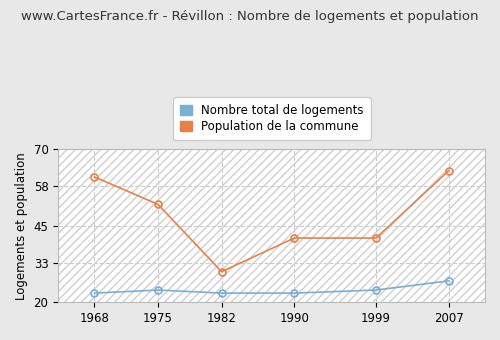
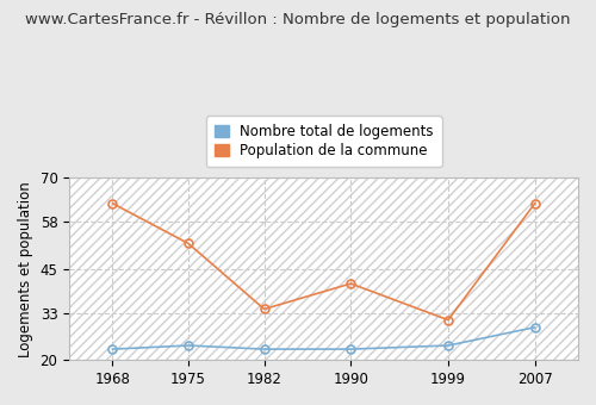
Population de la commune/1968: 61 -> 63
Population de la commune/1982: 30 -> 34
Population de la commune/1999: 41 -> 31
Nombre total de logements/2007: 27 -> 29
